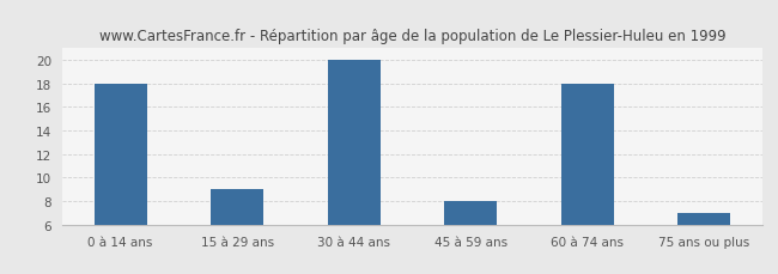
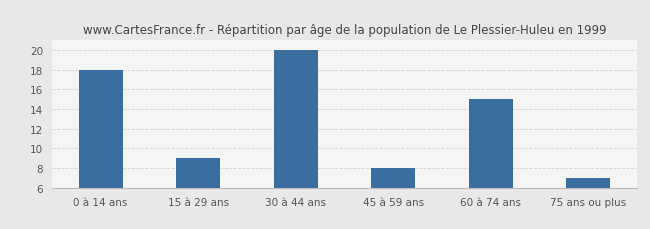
60 à 74 ans: 18 -> 15
